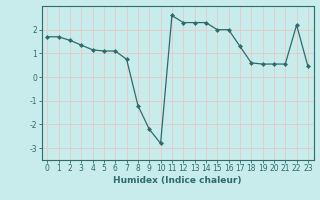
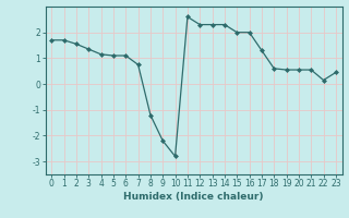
22: 2.20 -> 0.15
